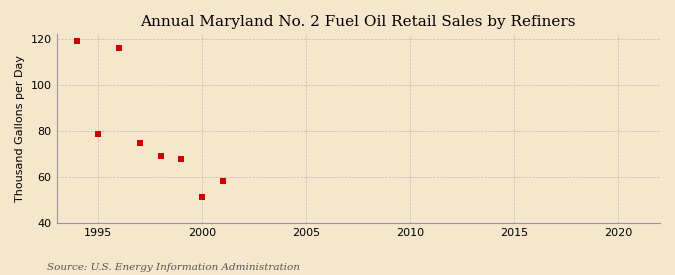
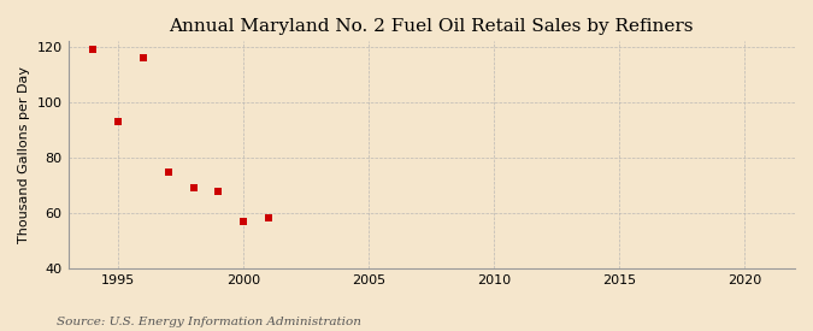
1995: 78.5 -> 93.0
2000: 51.5 -> 57.0
